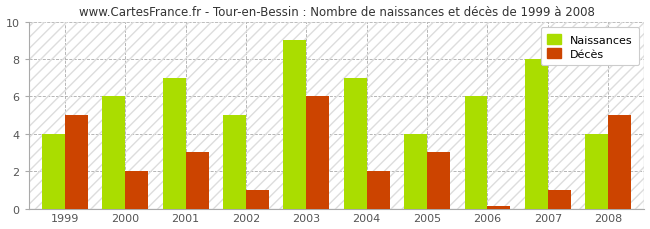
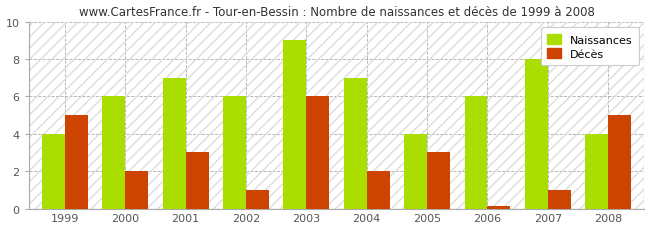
Naissances/2002: 5 -> 6
